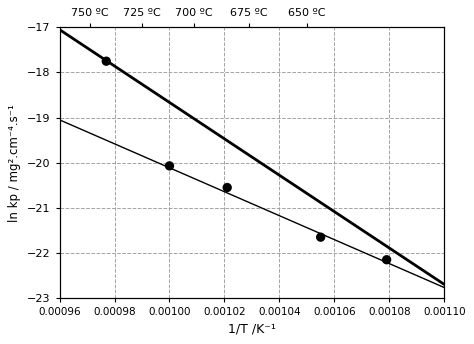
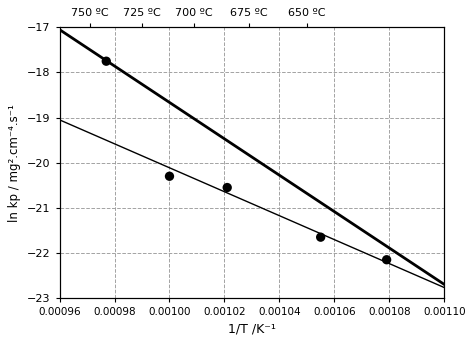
0.00100: -20.07 -> -20.30
